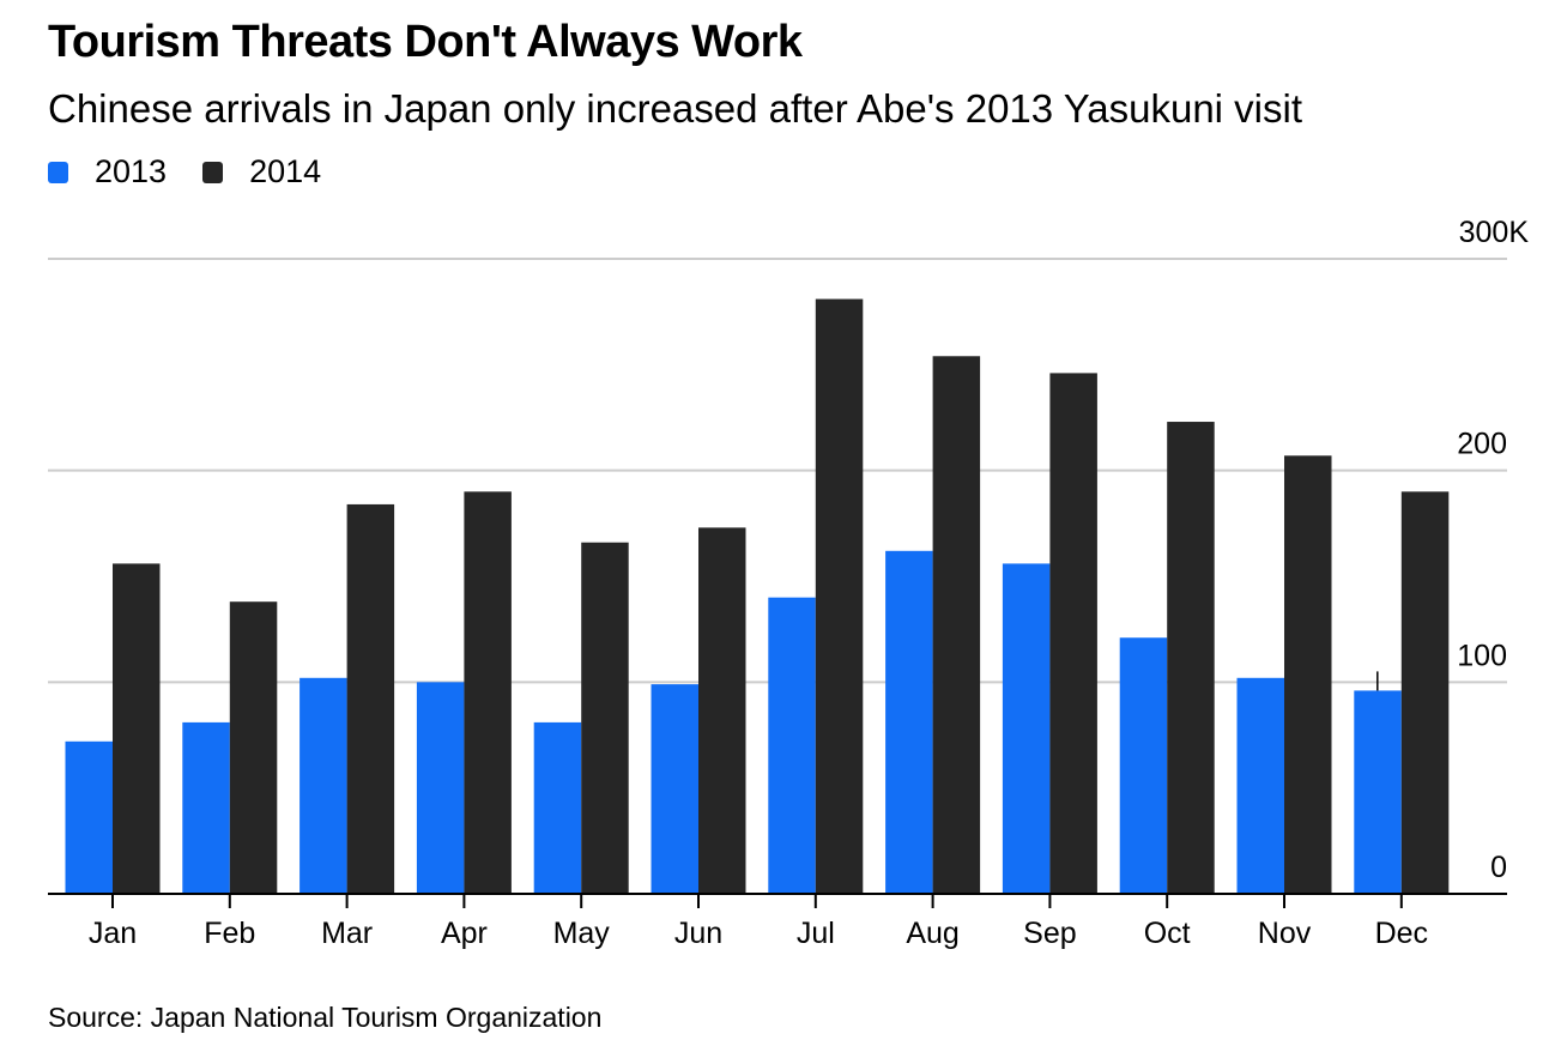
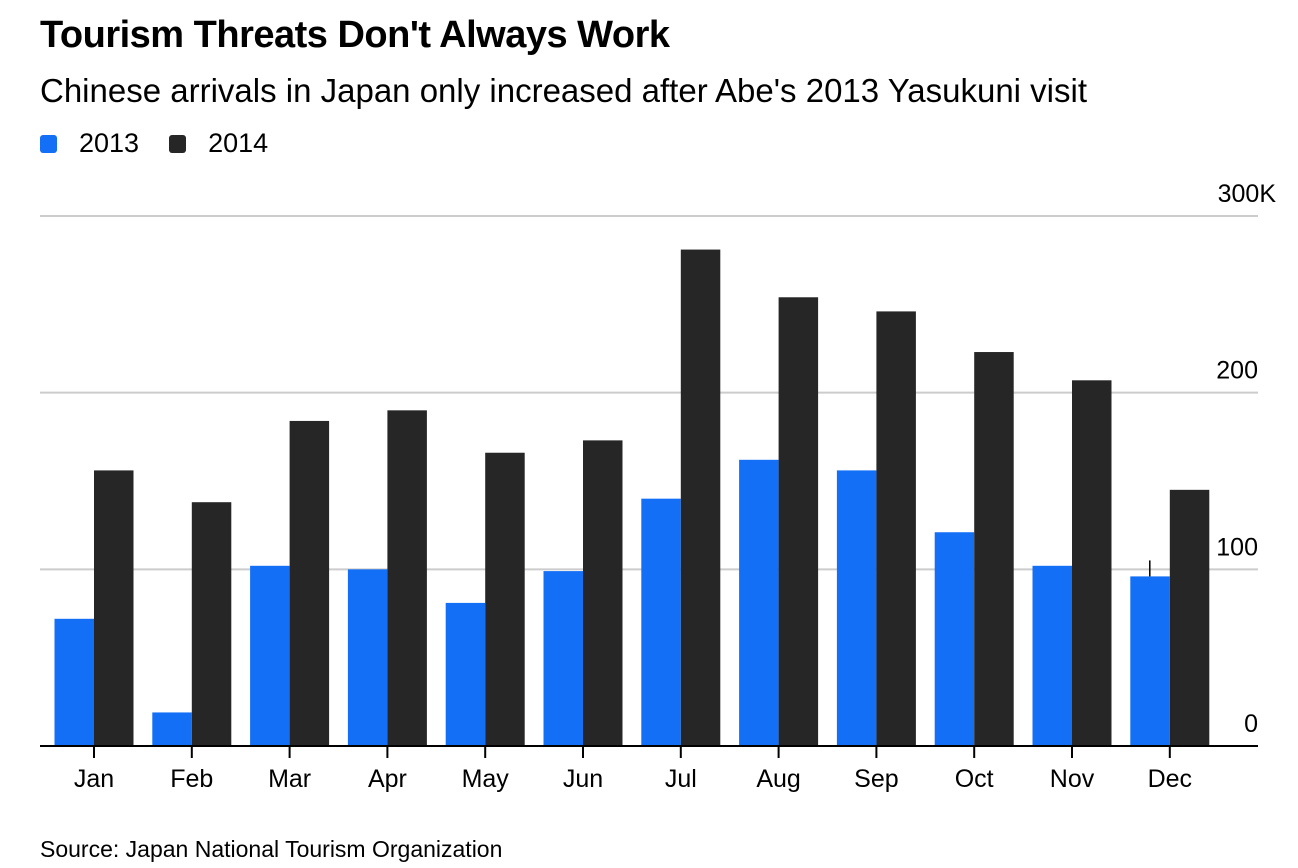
2013/Feb: 81K -> 19K
2014/Dec: 190K -> 145K
